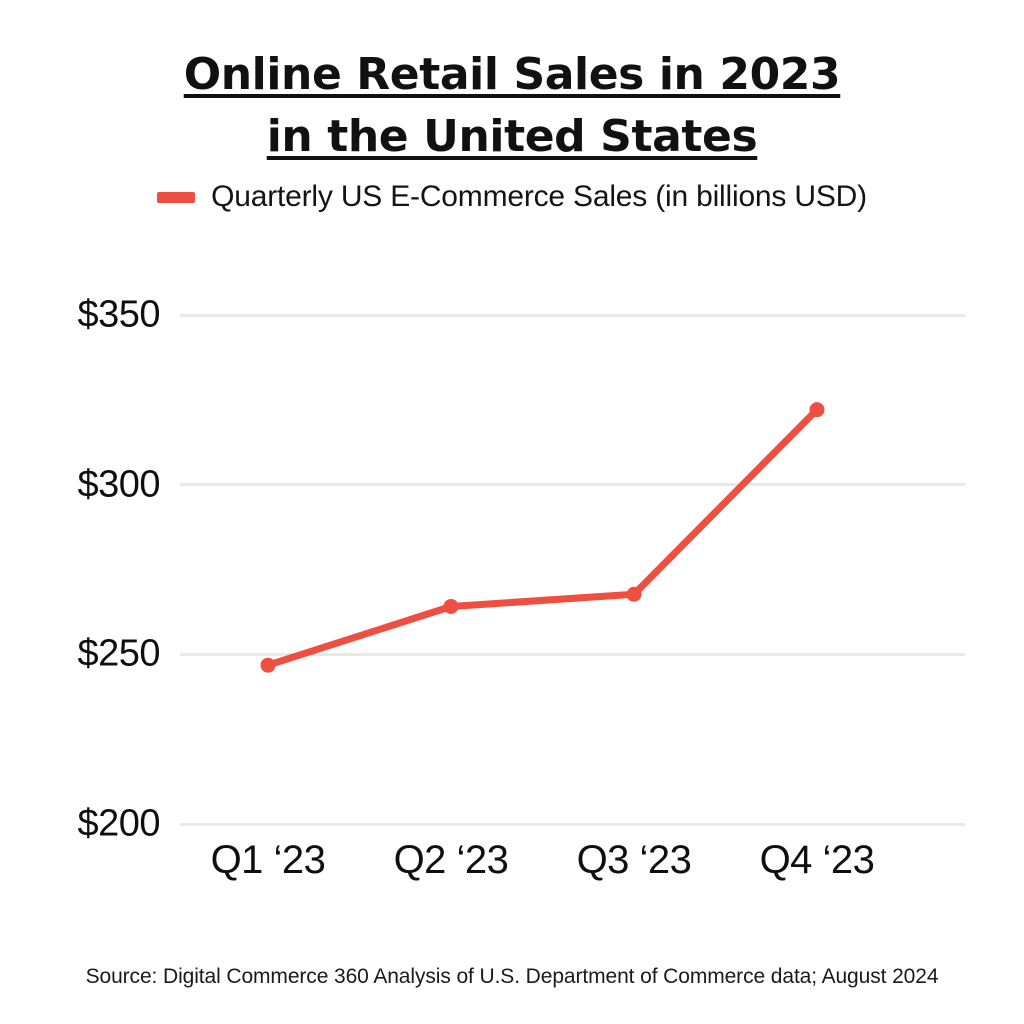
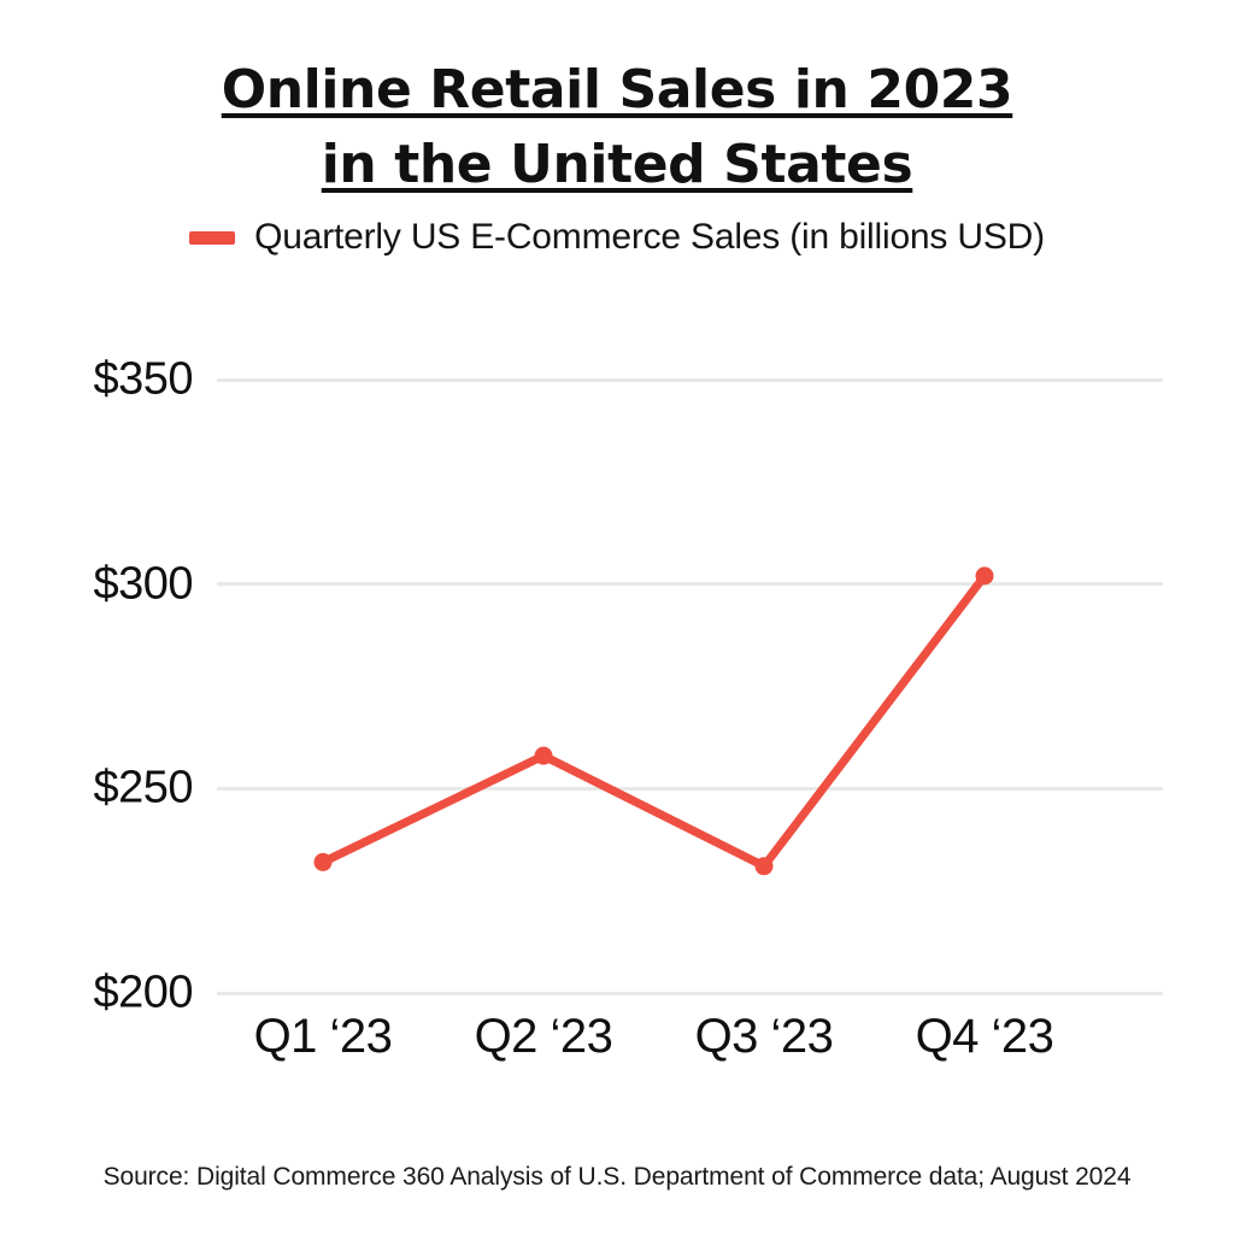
Q1 ‘23: $247 -> $232
Q2 ‘23: $264 -> $258
Q3 ‘23: $268 -> $231
Q4 ‘23: $322 -> $302
